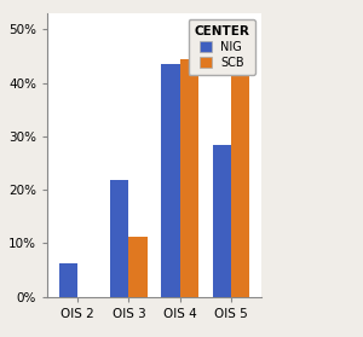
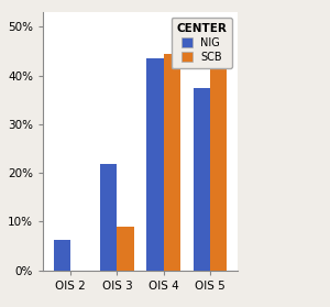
SCB/OIS 3: 11.1% -> 9.0%
NIG/OIS 5: 28.3% -> 37.5%
